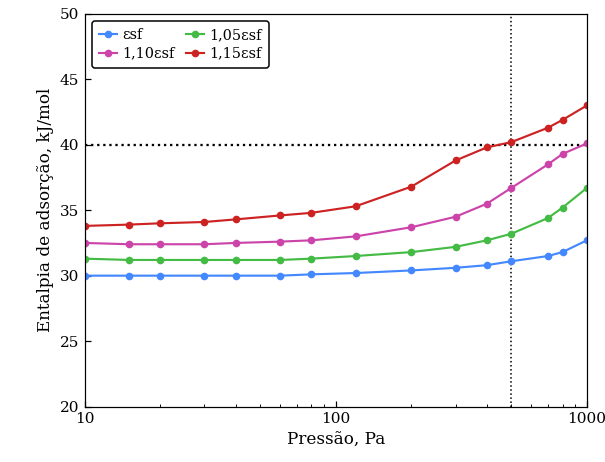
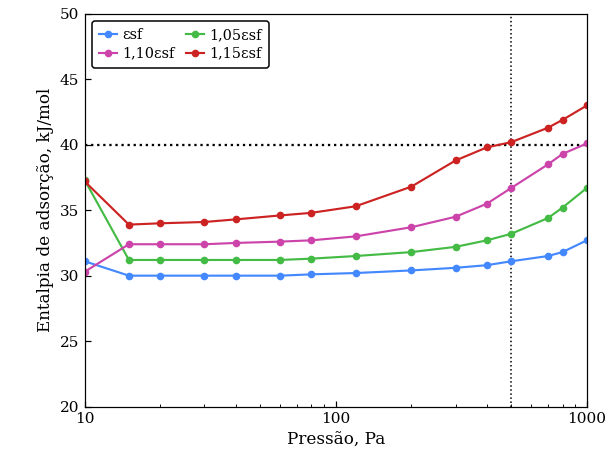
εsf/10: 30.0 -> 31.1
1,05εsf/10: 31.3 -> 37.3
1,10εsf/10: 32.5 -> 30.3
1,15εsf/10: 33.8 -> 37.2
